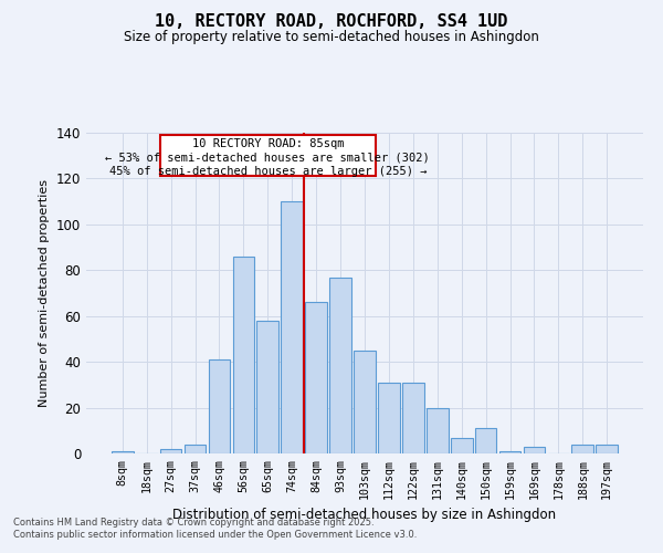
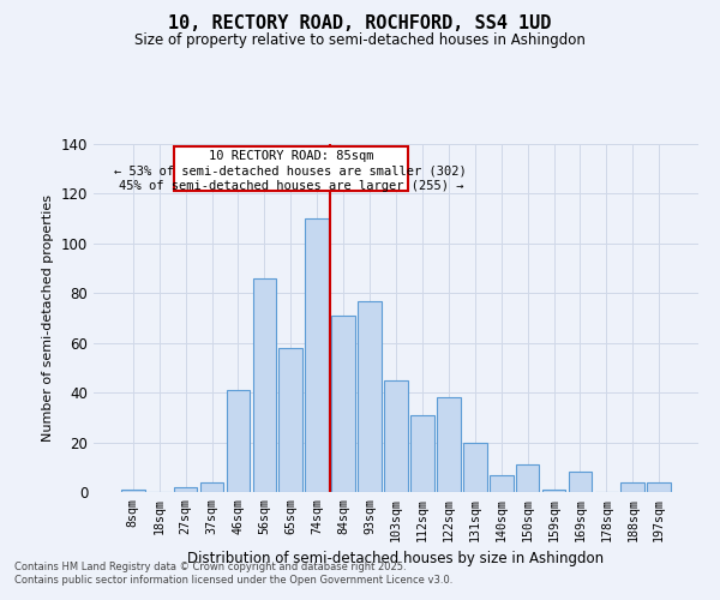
84sqm: 66 -> 71
122sqm: 31 -> 38
169sqm: 3 -> 8
